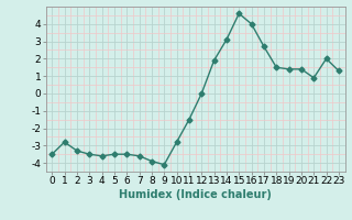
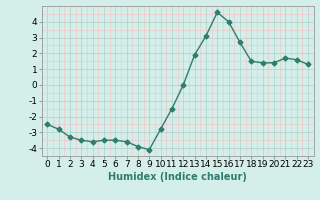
0: -3.5 -> -2.5
21: 0.9 -> 1.7
22: 2.0 -> 1.6
